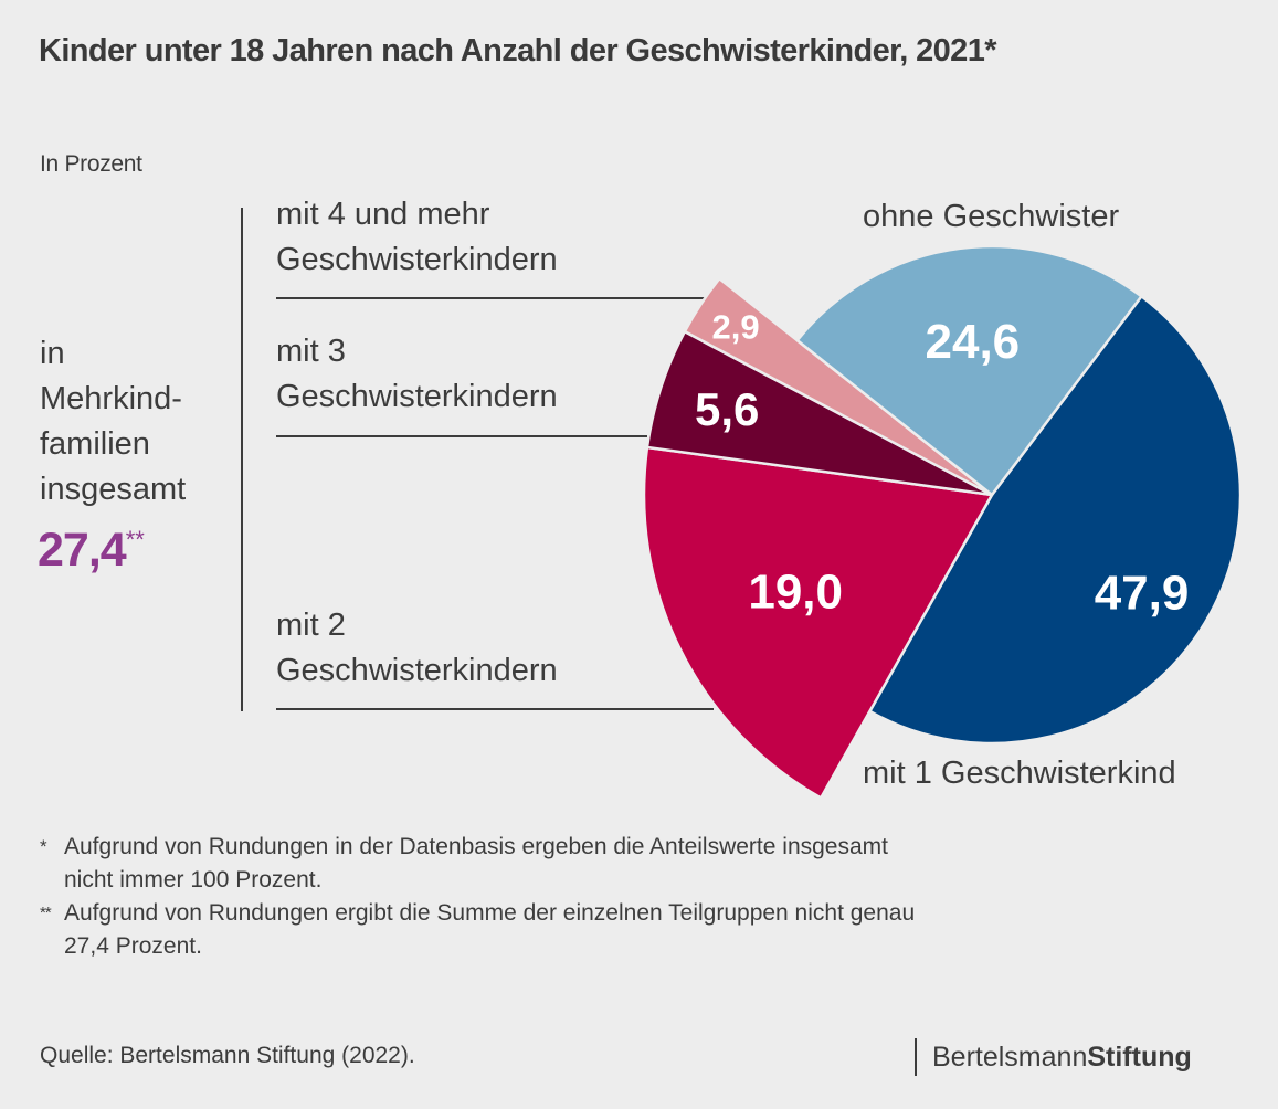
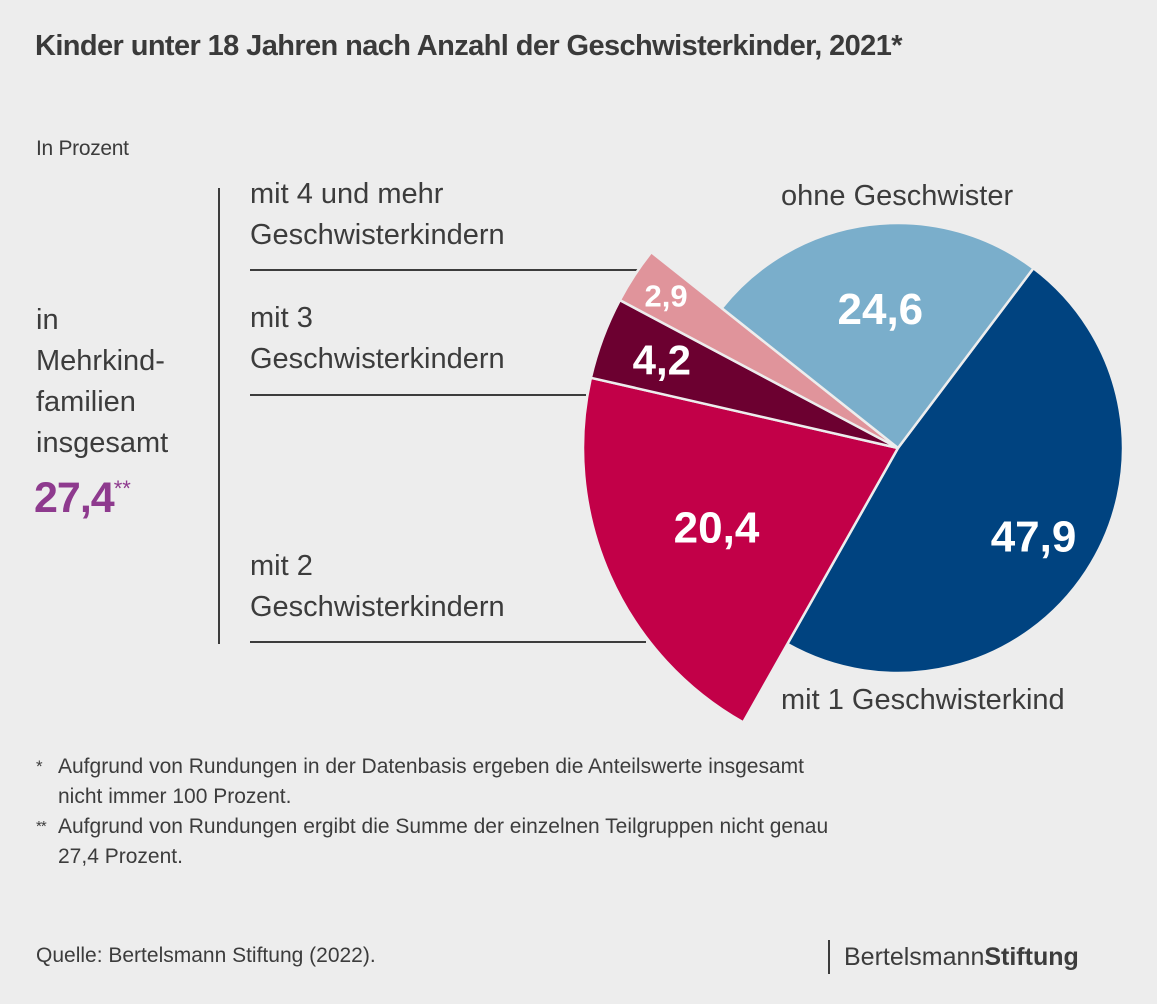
mit 2 Geschwisterkindern: 19,0 -> 20,4
mit 3 Geschwisterkindern: 5,6 -> 4,2
